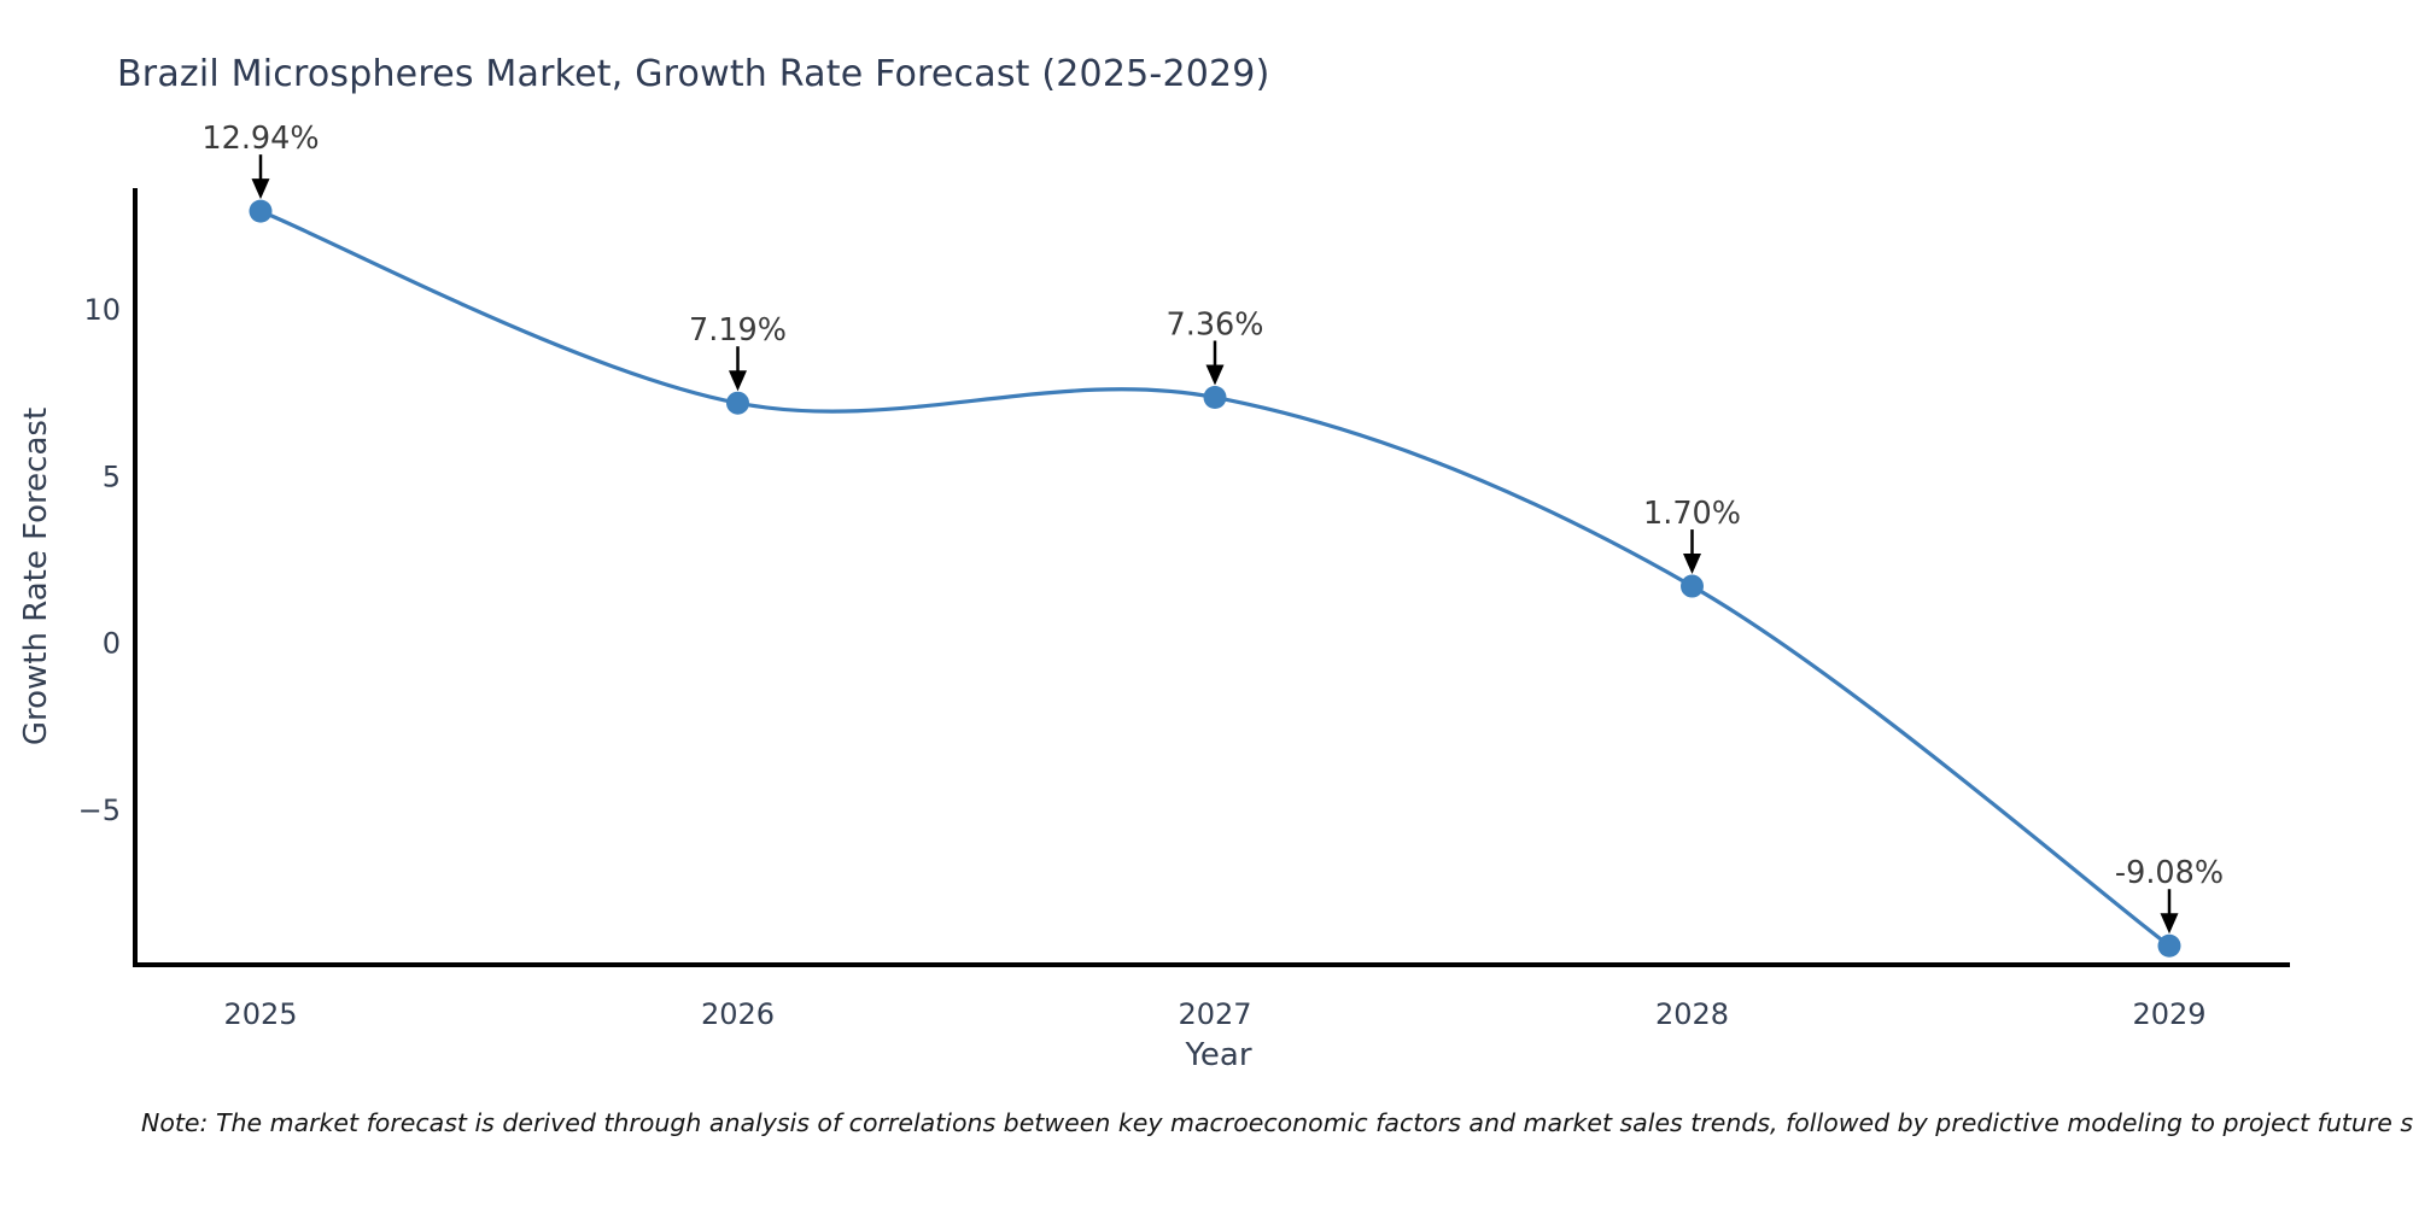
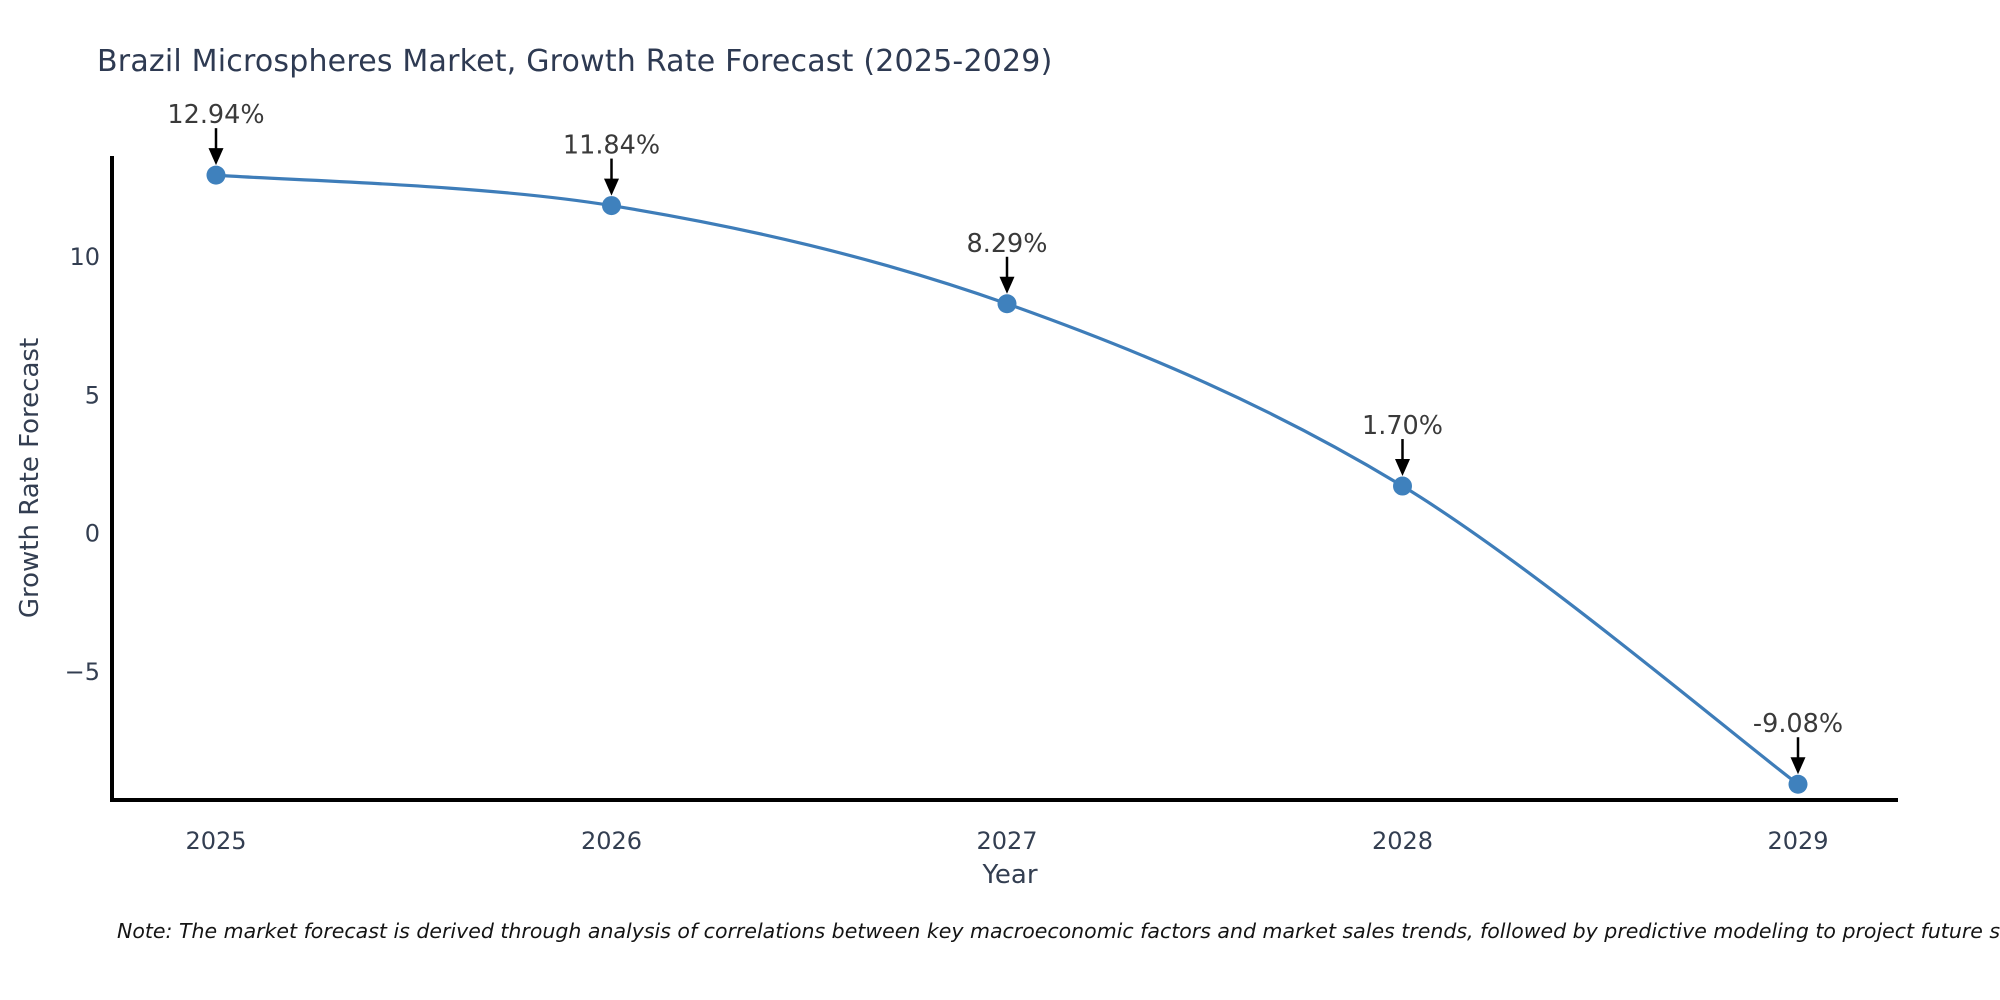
2026: 7.19% -> 11.84%
2027: 7.36% -> 8.29%
